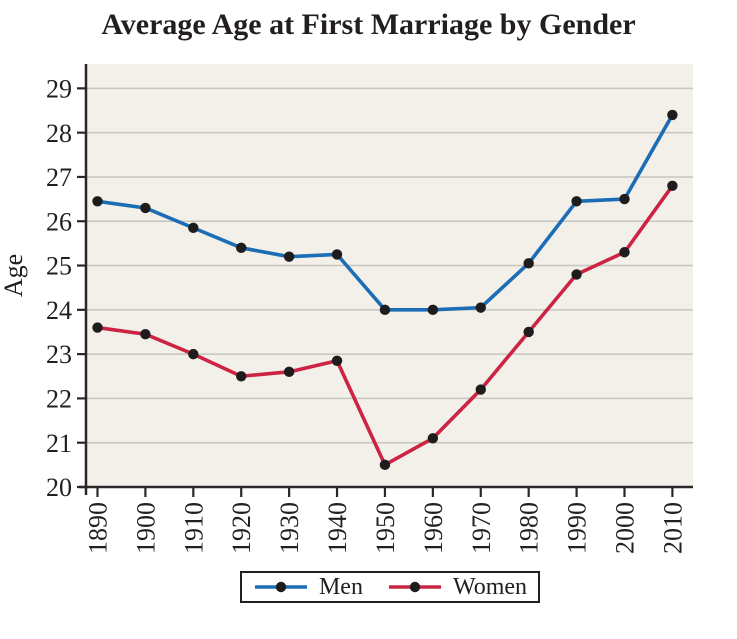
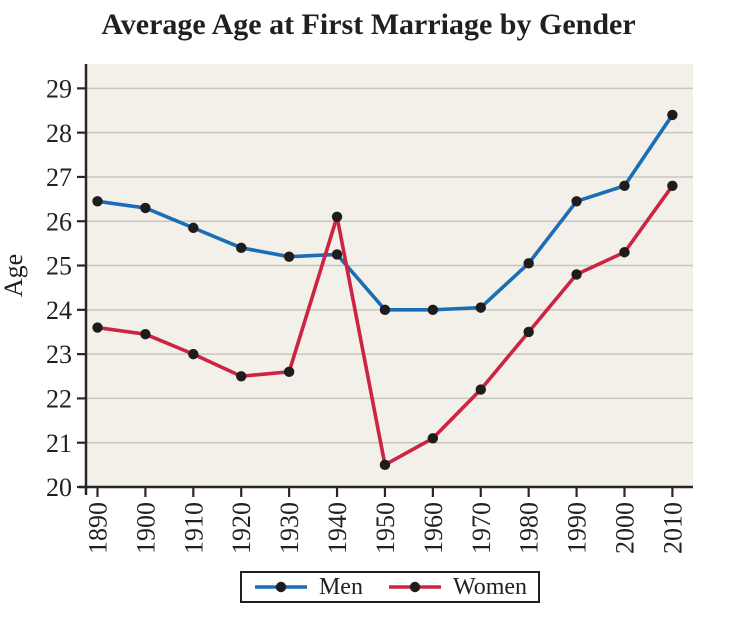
Women/1940: 22.9 -> 26.1
Men/2000: 26.5 -> 26.8
